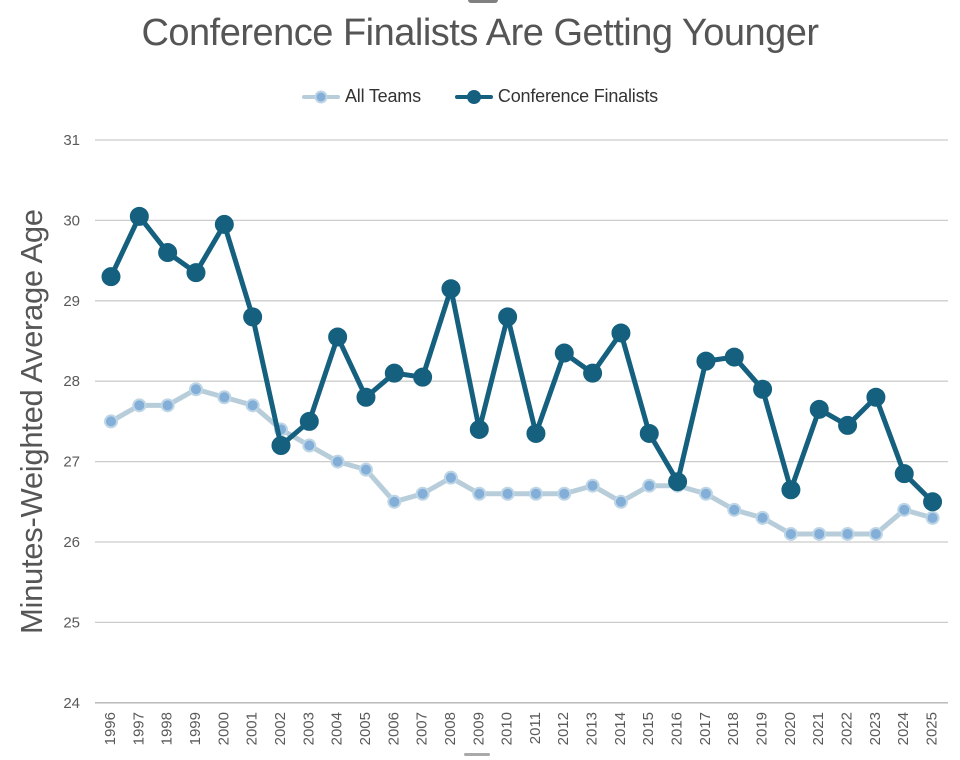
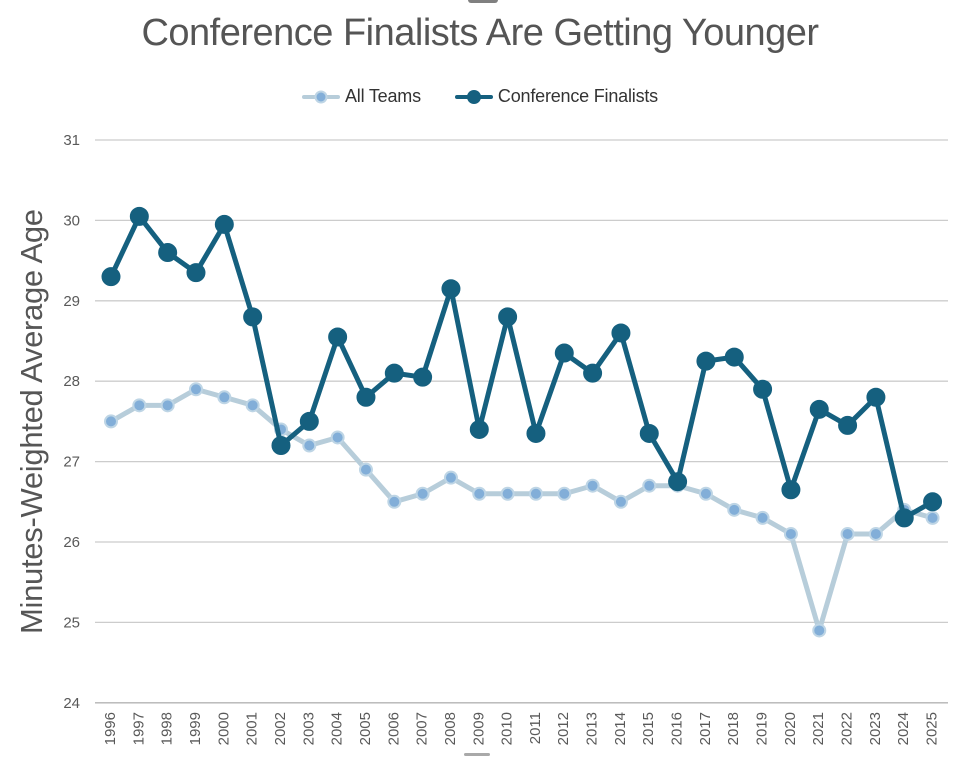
All Teams/2004: 27.0 -> 27.3
All Teams/2021: 26.1 -> 24.9
Conference Finalists/2024: 26.9 -> 26.3
